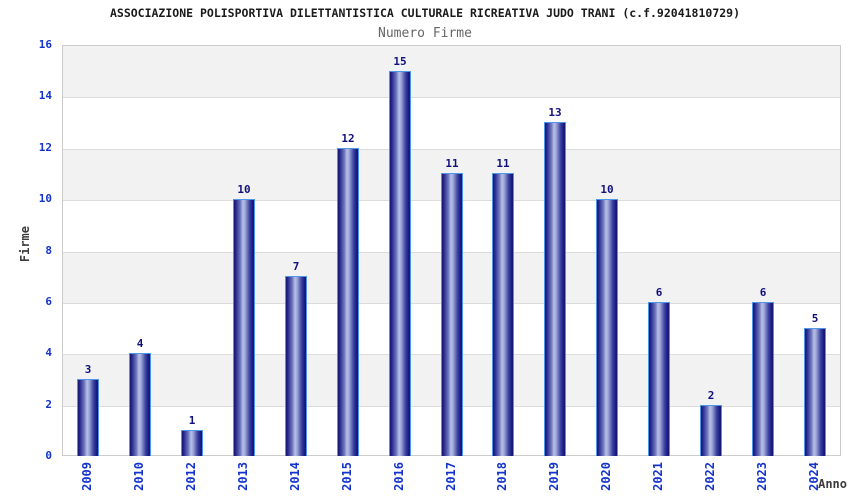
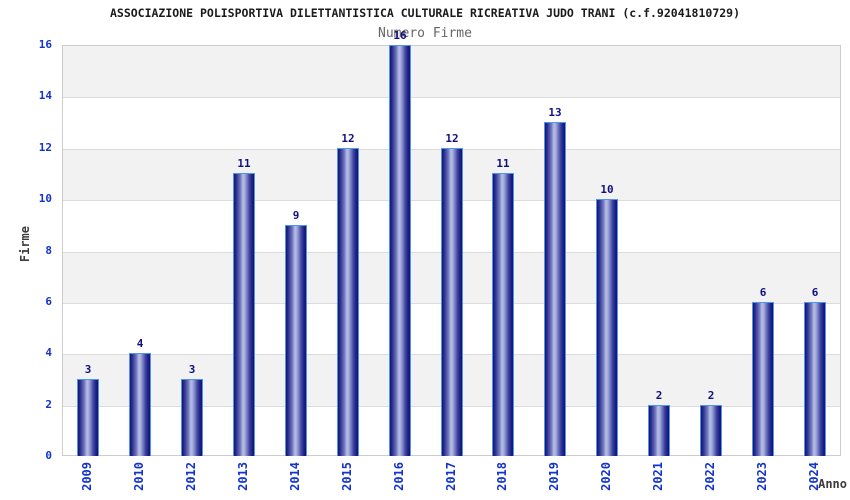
2012: 1 -> 3
2013: 10 -> 11
2014: 7 -> 9
2016: 15 -> 16
2017: 11 -> 12
2021: 6 -> 2
2024: 5 -> 6
